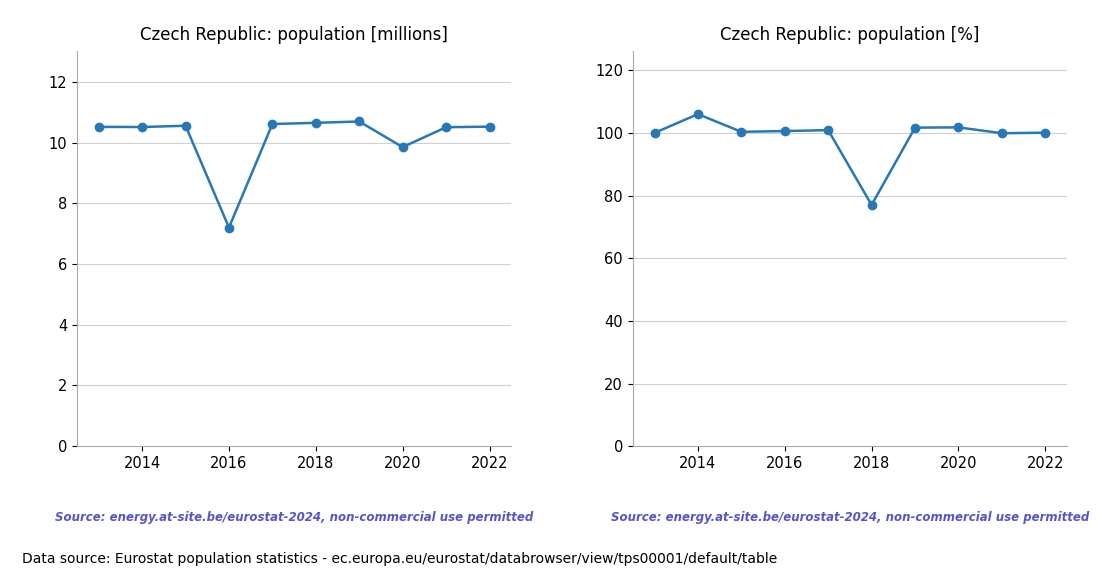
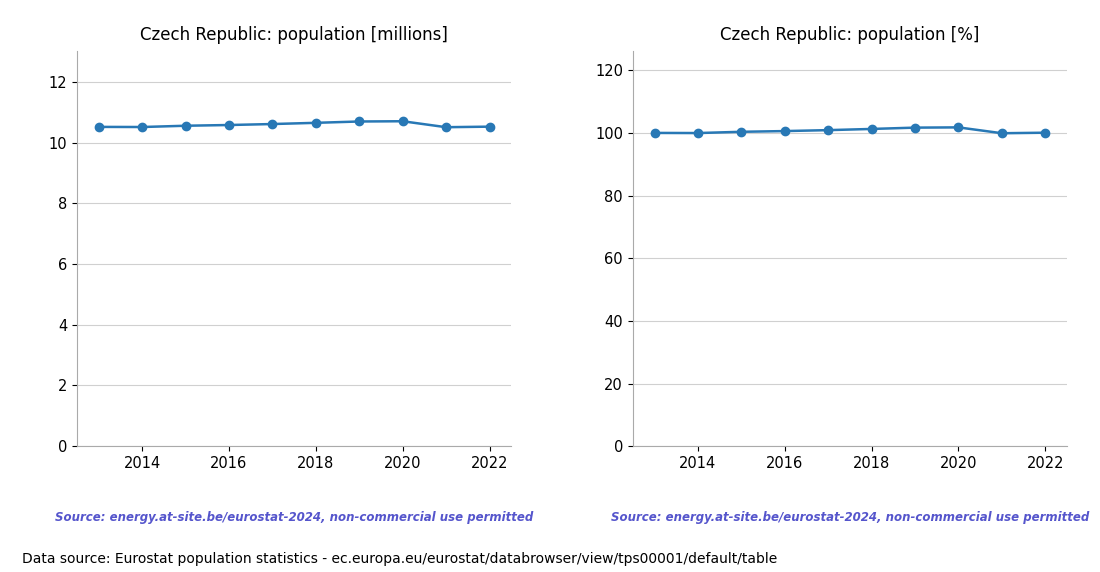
Czech Republic: population [millions]/2016: 7.20 -> 10.58
Czech Republic: population [millions]/2020: 9.85 -> 10.70
Czech Republic: population [%]/2014: 106.0 -> 100.0
Czech Republic: population [%]/2018: 77.0 -> 101.3
